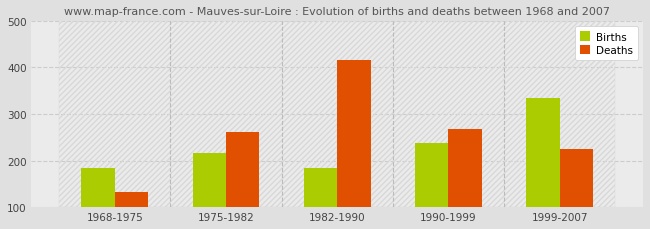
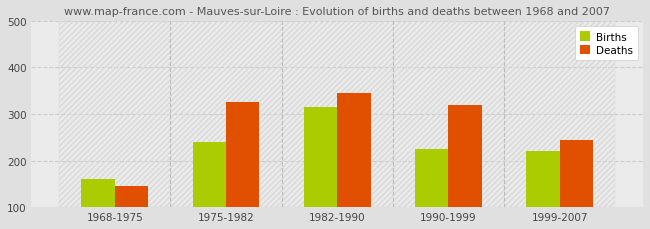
Births/1968-1975: 185 -> 160
Deaths/1968-1975: 132 -> 145
Births/1975-1982: 216 -> 240
Deaths/1975-1982: 261 -> 325
Births/1982-1990: 184 -> 315
Deaths/1982-1990: 415 -> 345
Births/1990-1999: 237 -> 225
Deaths/1990-1999: 268 -> 320
Births/1999-2007: 335 -> 220
Deaths/1999-2007: 224 -> 245
